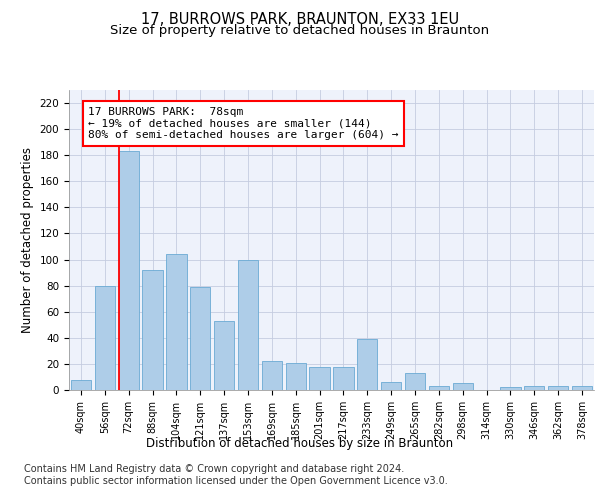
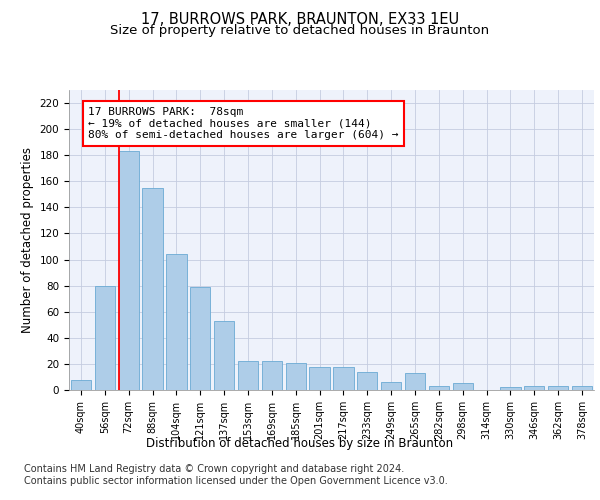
88sqm: 92 -> 155
153sqm: 100 -> 22
233sqm: 39 -> 14
